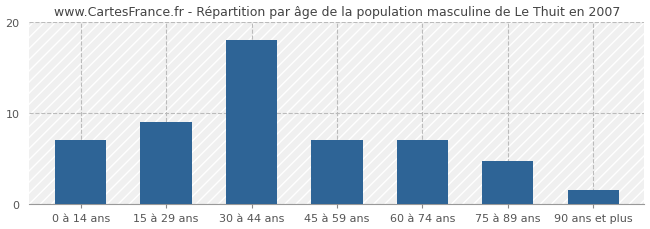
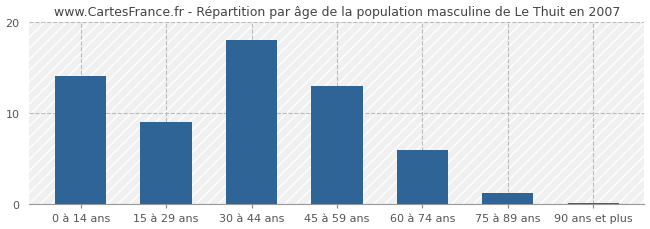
0 à 14 ans: 7.0 -> 14.0
45 à 59 ans: 7.0 -> 13.0
60 à 74 ans: 7.0 -> 6.0
75 à 89 ans: 4.8 -> 1.2
90 ans et plus: 1.6 -> 0.1
